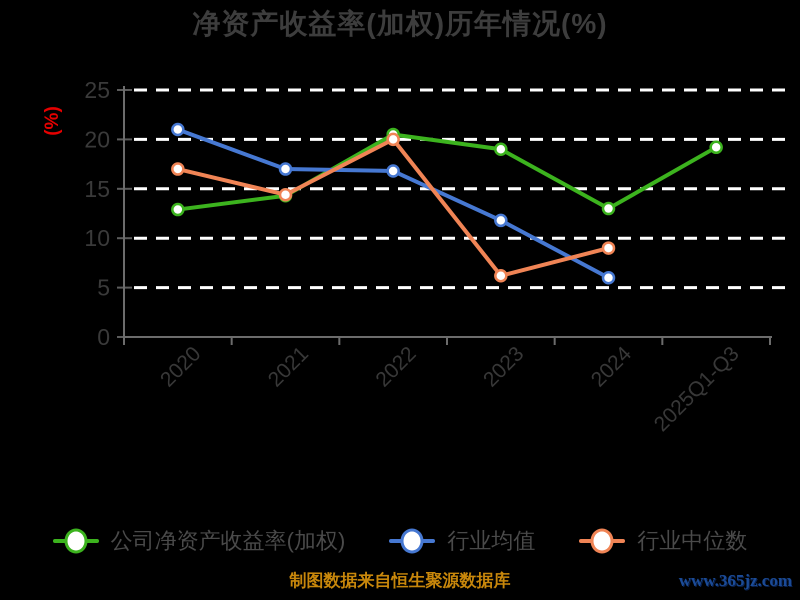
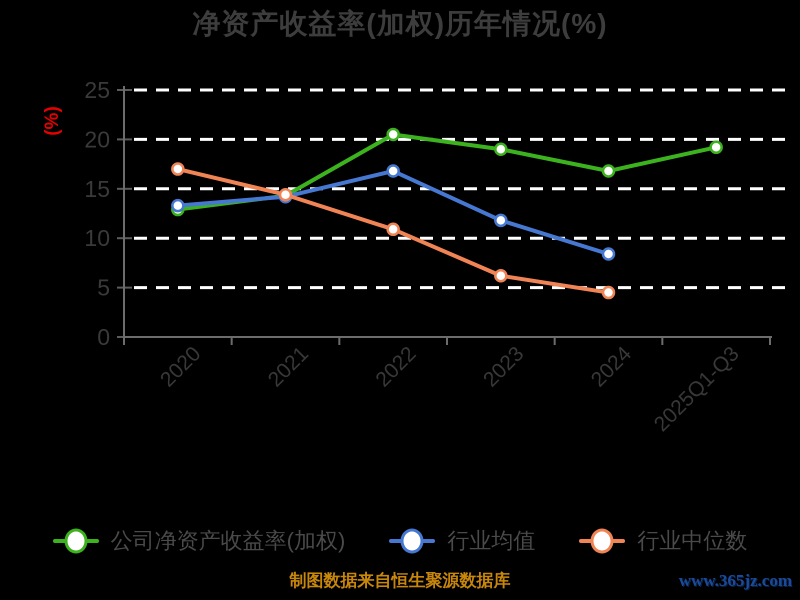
行业均值/2020: 21 -> 13
行业均值/2021: 17 -> 14
行业中位数/2022: 20 -> 11
公司净资产收益率(加权)/2024: 13 -> 17
行业均值/2024: 6 -> 8
行业中位数/2024: 9 -> 4
